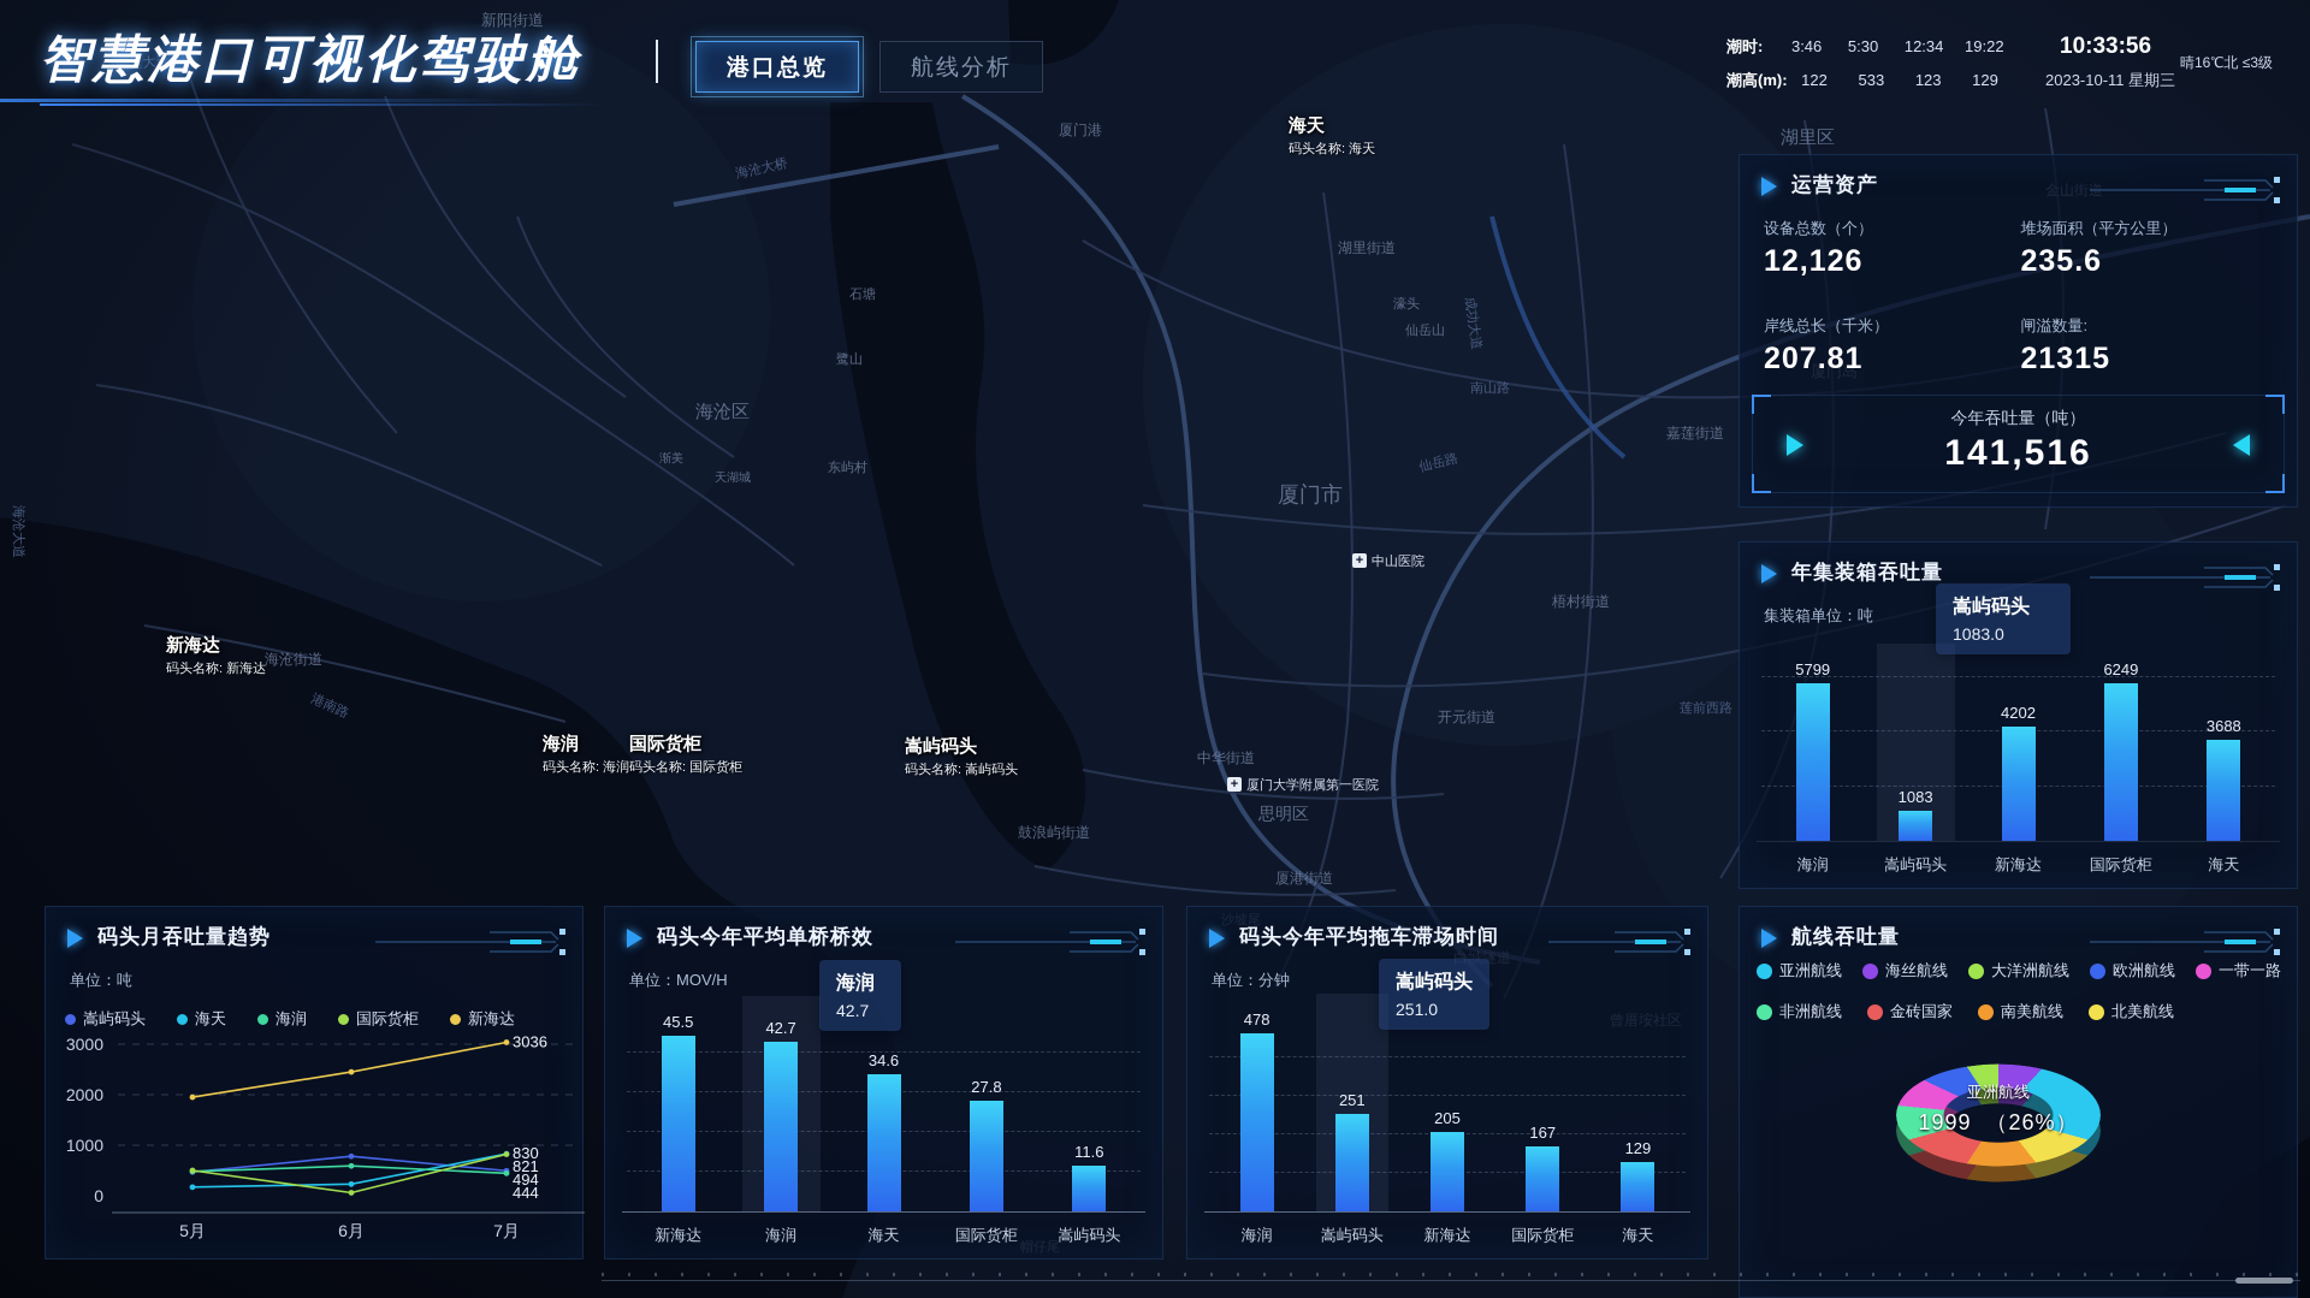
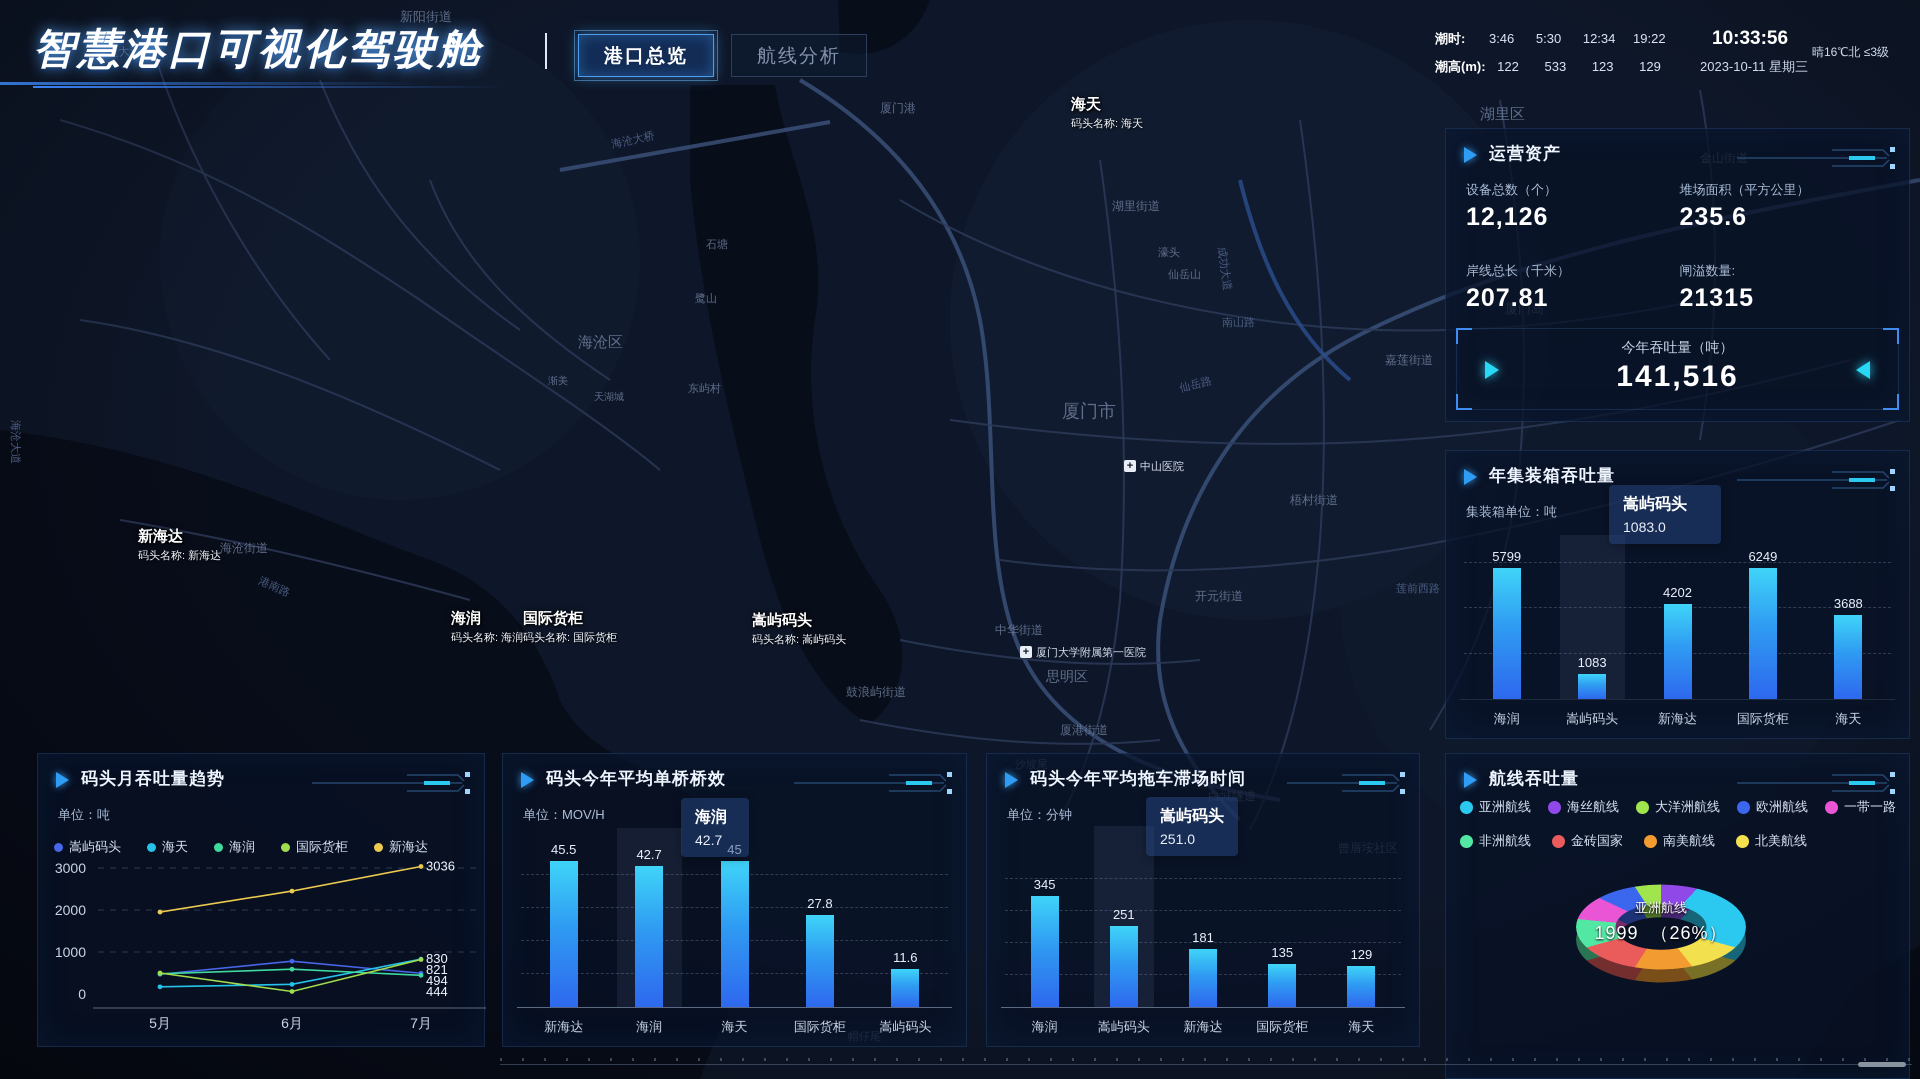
码头今年平均单桥桥效/海天: 34.6 -> 45
码头今年平均拖车滞场时间/海润: 478 -> 345
码头今年平均拖车滞场时间/新海达: 205 -> 181
码头今年平均拖车滞场时间/国际货柜: 167 -> 135
